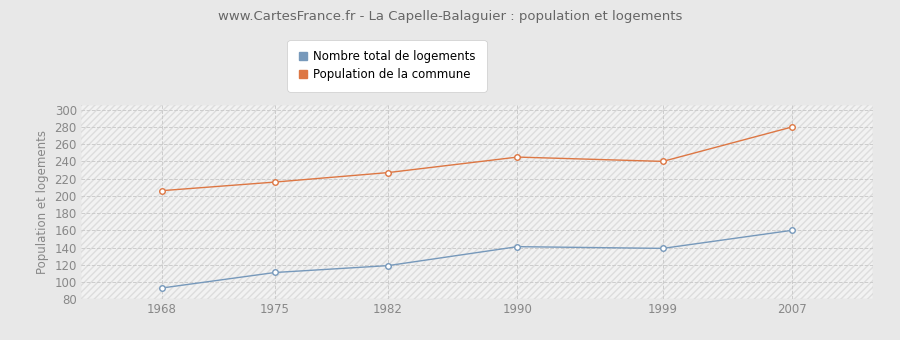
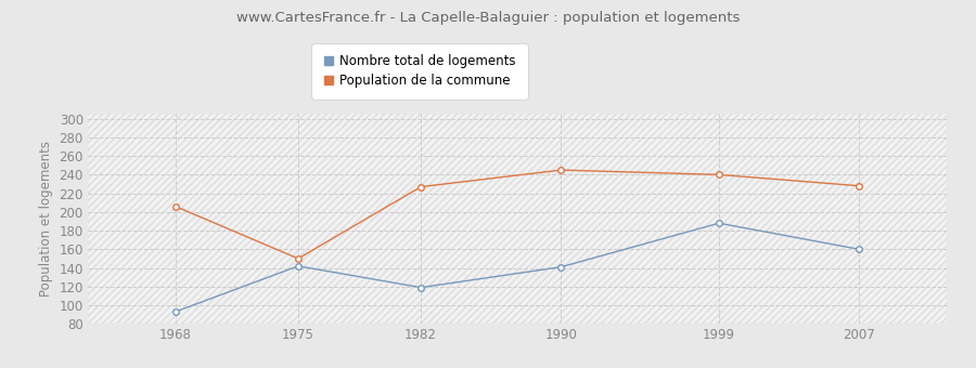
Nombre total de logements/1975: 111 -> 142
Population de la commune/1975: 216 -> 150
Nombre total de logements/1999: 139 -> 188
Population de la commune/2007: 280 -> 228
